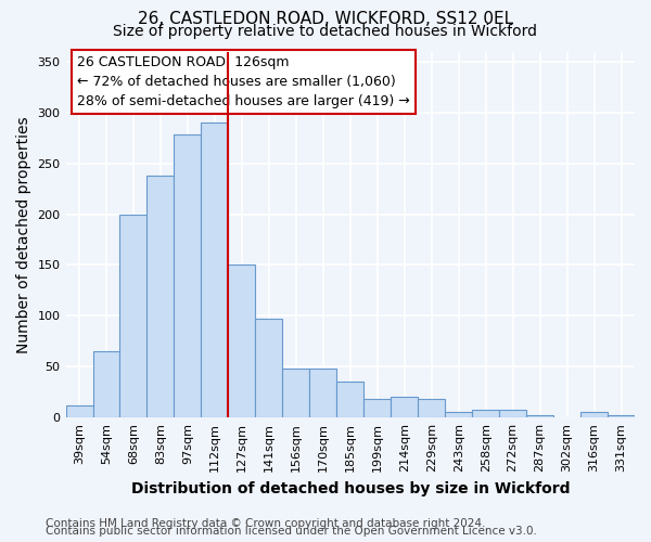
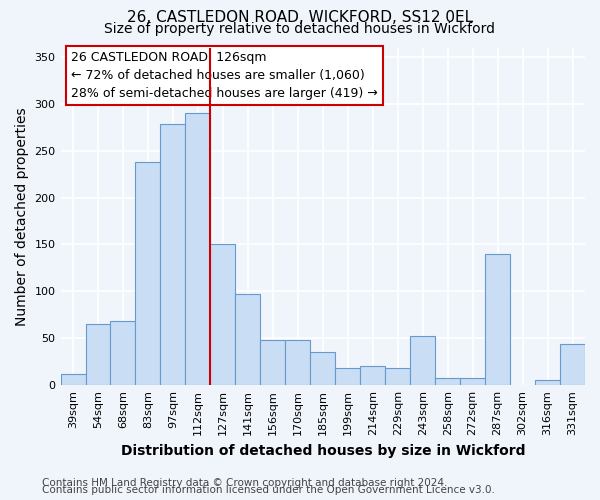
68sqm: 200 -> 68
243sqm: 5 -> 52
287sqm: 2 -> 140
331sqm: 2 -> 44
